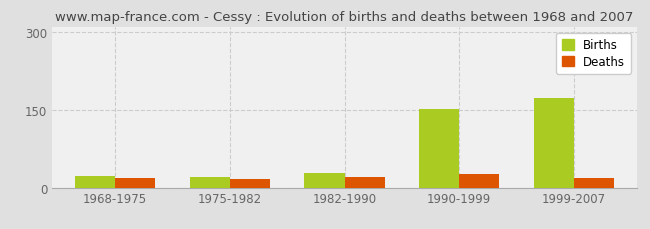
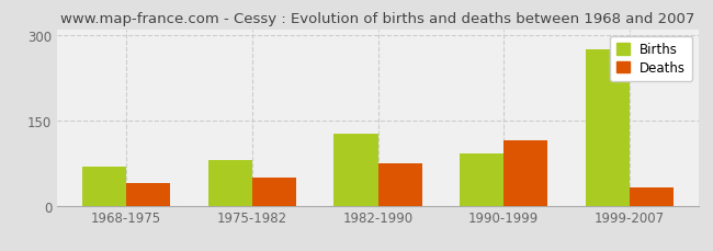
Births/1968-1975: 22 -> 68
Deaths/1968-1975: 18 -> 40
Births/1975-1982: 20 -> 80
Deaths/1975-1982: 16 -> 50
Births/1982-1990: 28 -> 126
Deaths/1982-1990: 21 -> 74
Births/1990-1999: 152 -> 92
Deaths/1990-1999: 26 -> 114
Births/1999-2007: 172 -> 274
Deaths/1999-2007: 19 -> 32
